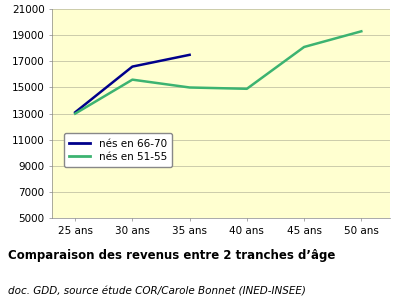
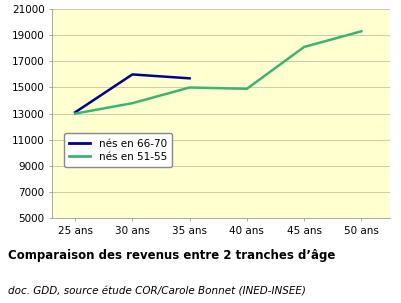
nés en 66-70/30 ans: 16600 -> 16000
nés en 51-55/30 ans: 15600 -> 13800
nés en 66-70/35 ans: 17500 -> 15700
